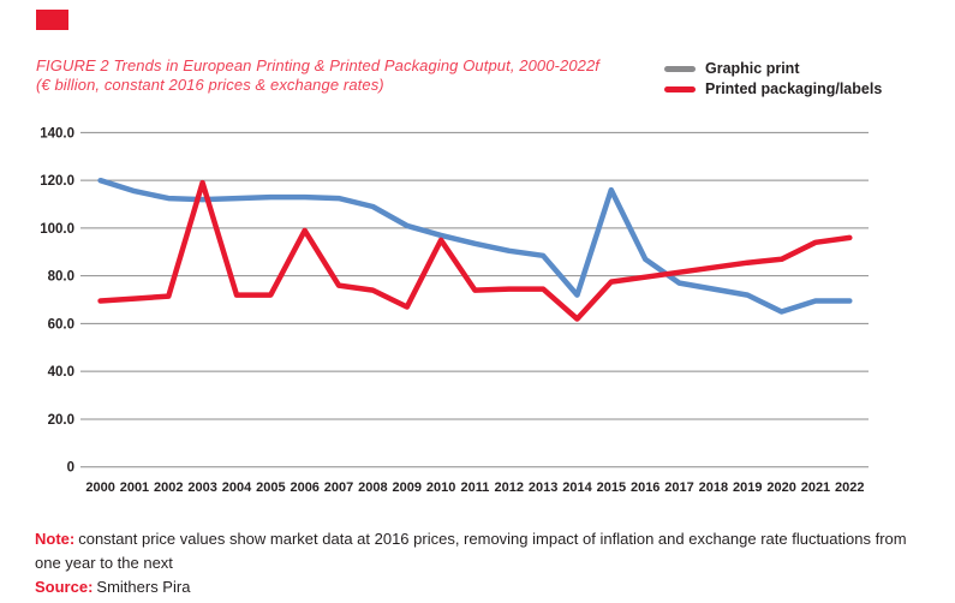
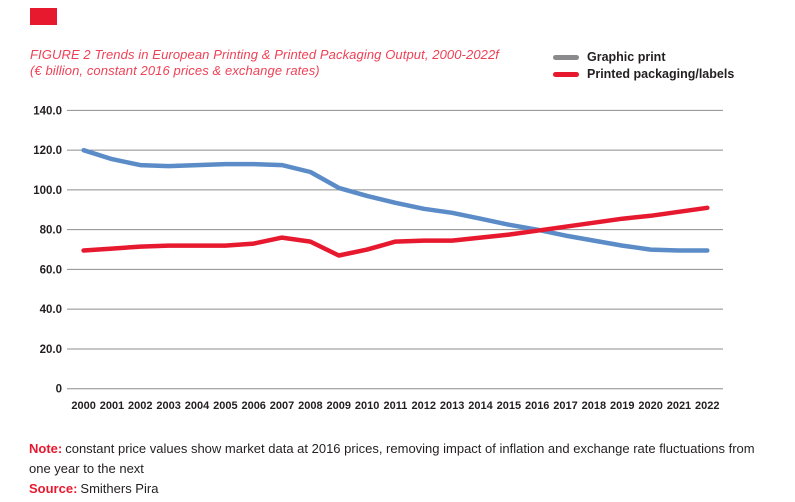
Printed packaging/labels/2003: 119 -> 72
Printed packaging/labels/2006: 99 -> 73
Printed packaging/labels/2010: 95 -> 70
Graphic print/2014: 72 -> 86
Printed packaging/labels/2014: 62 -> 76
Graphic print/2015: 116 -> 82
Graphic print/2016: 87 -> 80
Graphic print/2020: 65 -> 70
Printed packaging/labels/2021: 94 -> 89
Printed packaging/labels/2022: 96 -> 91
